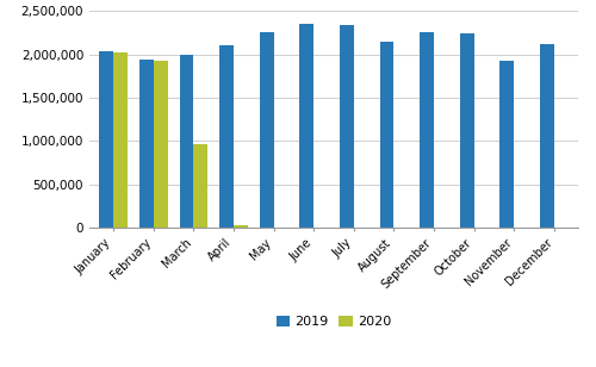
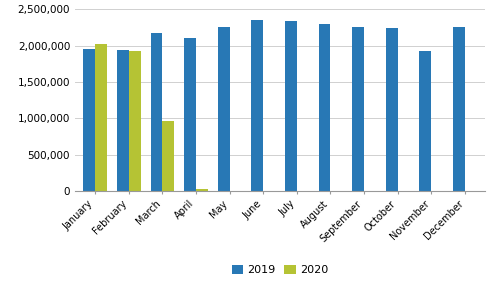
2019/January: 2,040,000 -> 1,950,000
2019/March: 2,000,000 -> 2,180,000
2019/August: 2,140,000 -> 2,300,000
2019/December: 2,120,000 -> 2,250,000
